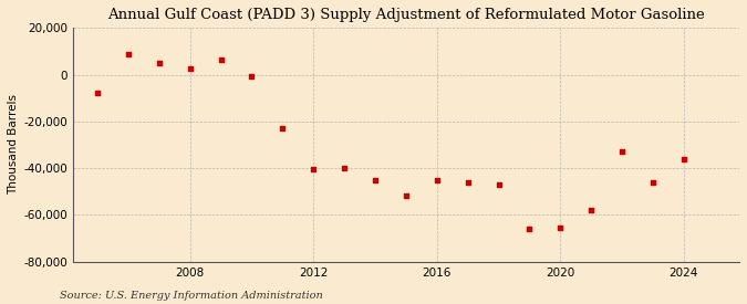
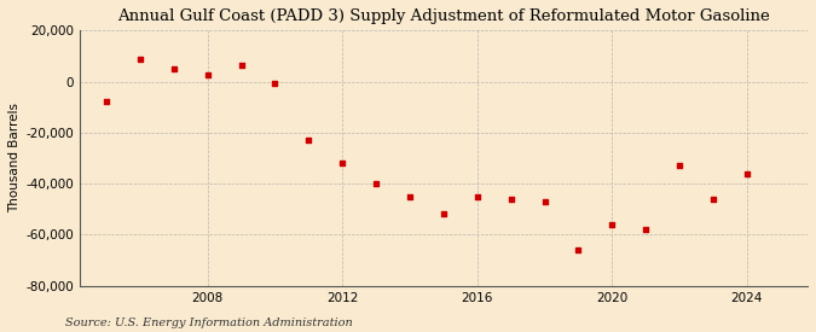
2012: -40,500 -> -32,000
2020: -65,500 -> -56,000
